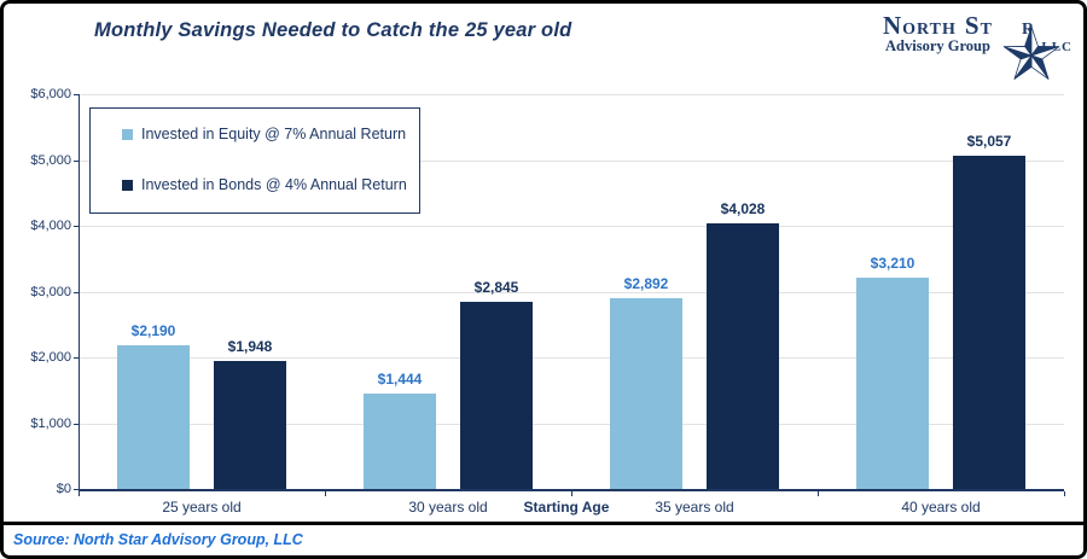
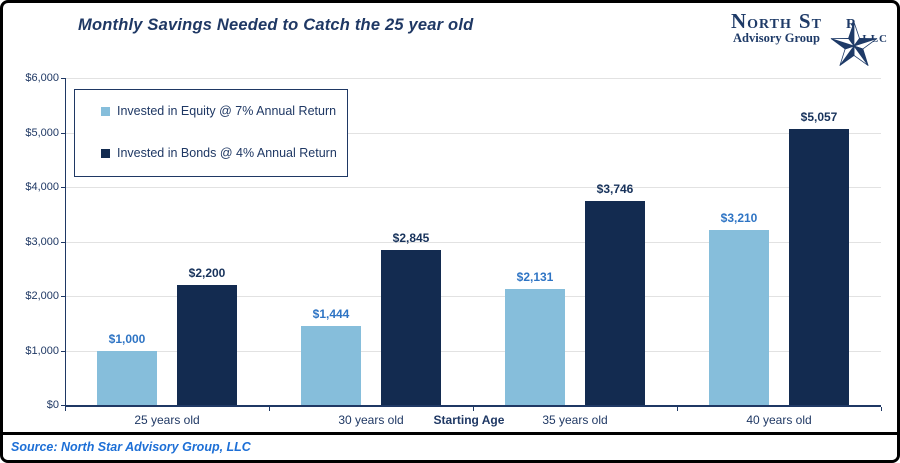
Invested in Equity @ 7% Annual Return/25 years old: $2,190 -> $1,000
Invested in Bonds @ 4% Annual Return/25 years old: $1,948 -> $2,200
Invested in Equity @ 7% Annual Return/35 years old: $2,892 -> $2,131
Invested in Bonds @ 4% Annual Return/35 years old: $4,028 -> $3,746
